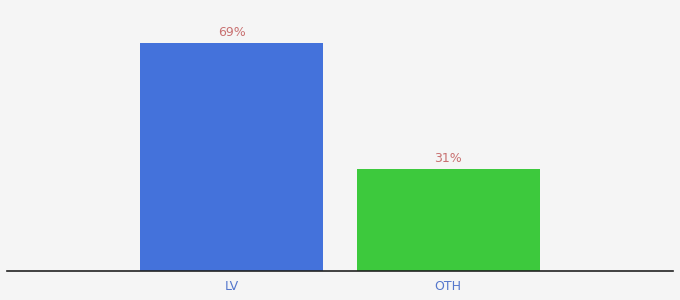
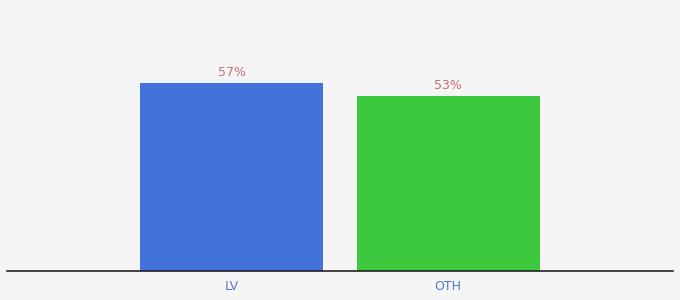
LV: 69% -> 57%
OTH: 31% -> 53%
